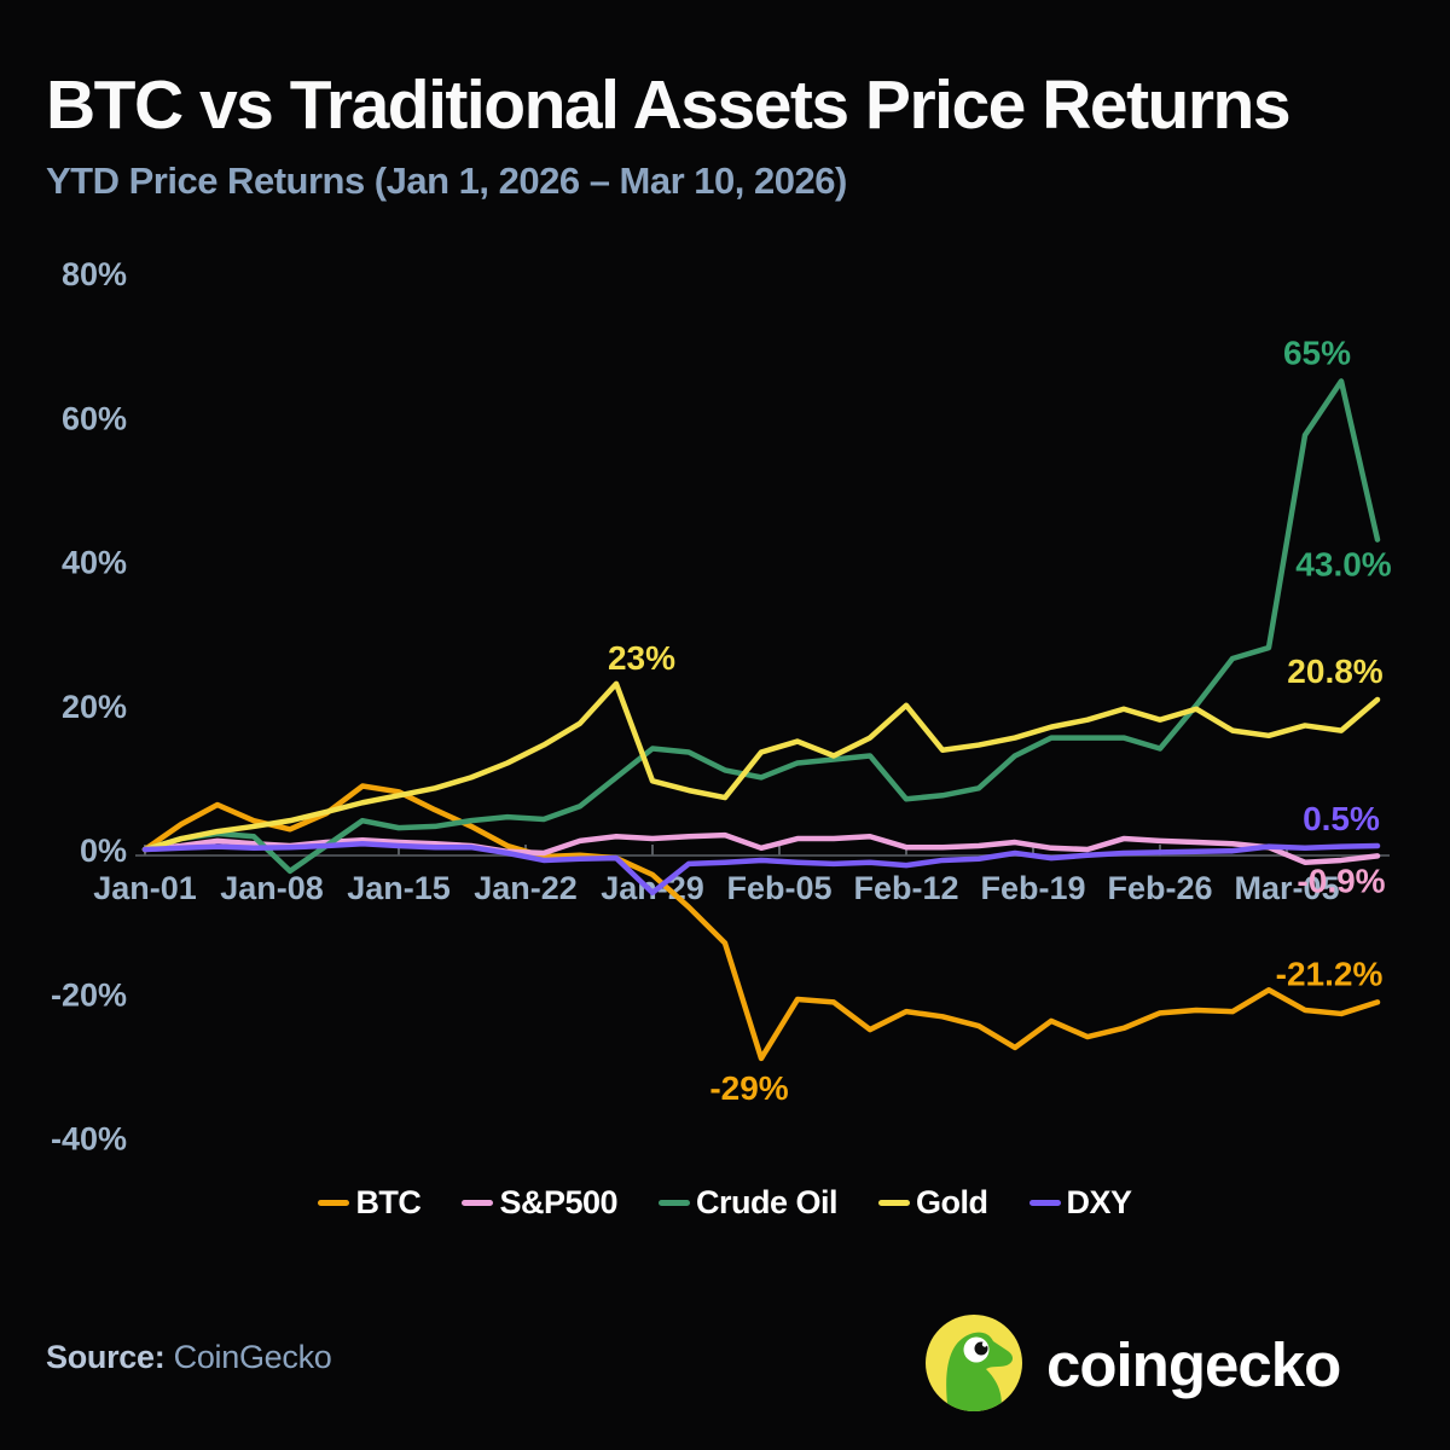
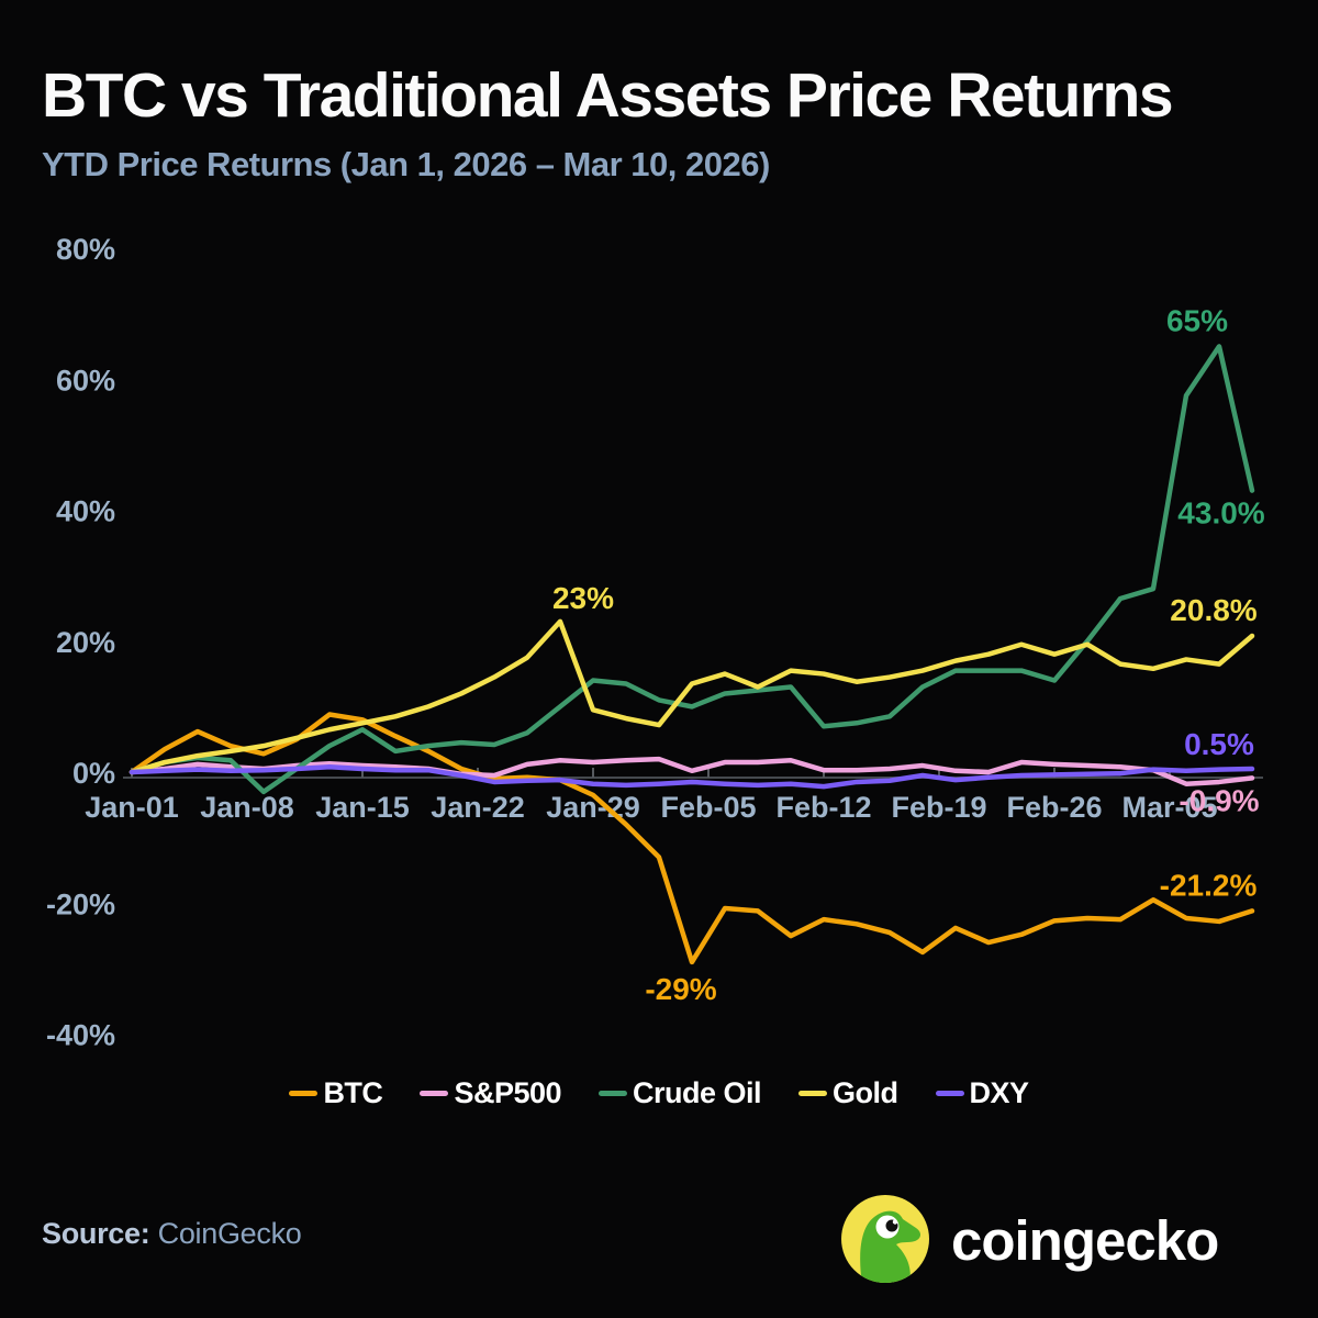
Crude Oil/Jan-15: 3% -> 6%
DXY/Jan-29: -6% -> -2%
Gold/Feb-12: 20% -> 15%
